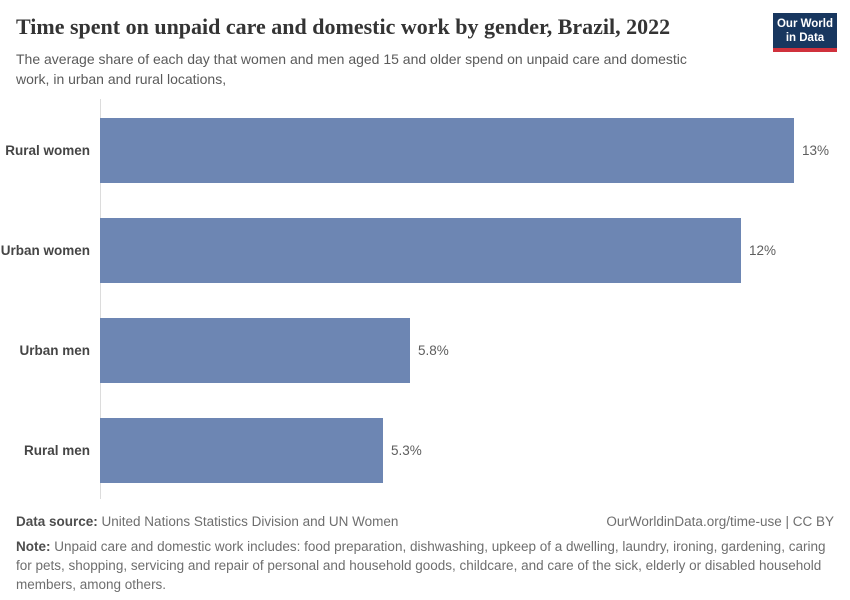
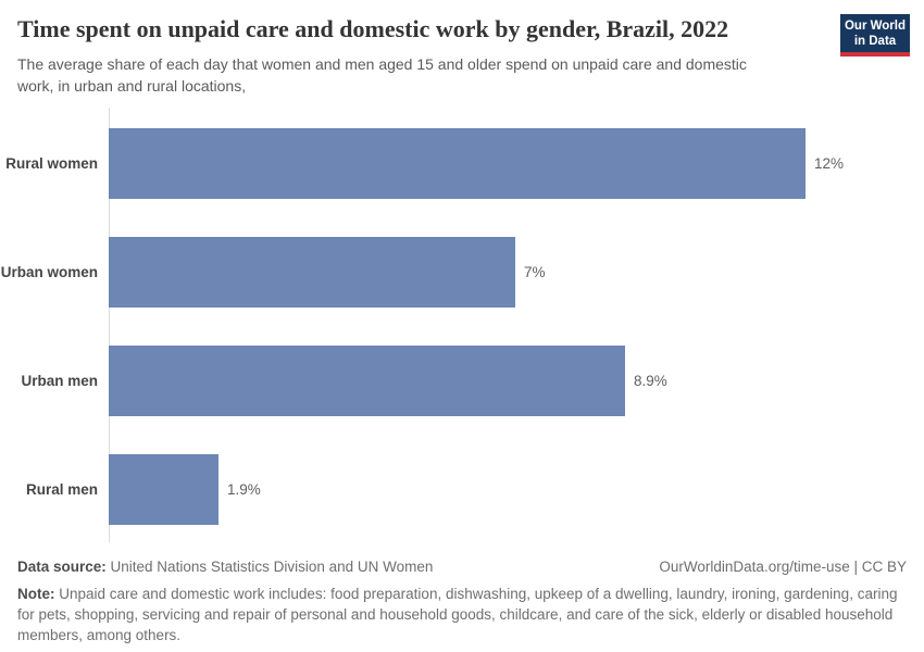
Rural women: 13% -> 12%
Urban women: 12% -> 7%
Urban men: 5.8% -> 8.9%
Rural men: 5.3% -> 1.9%
